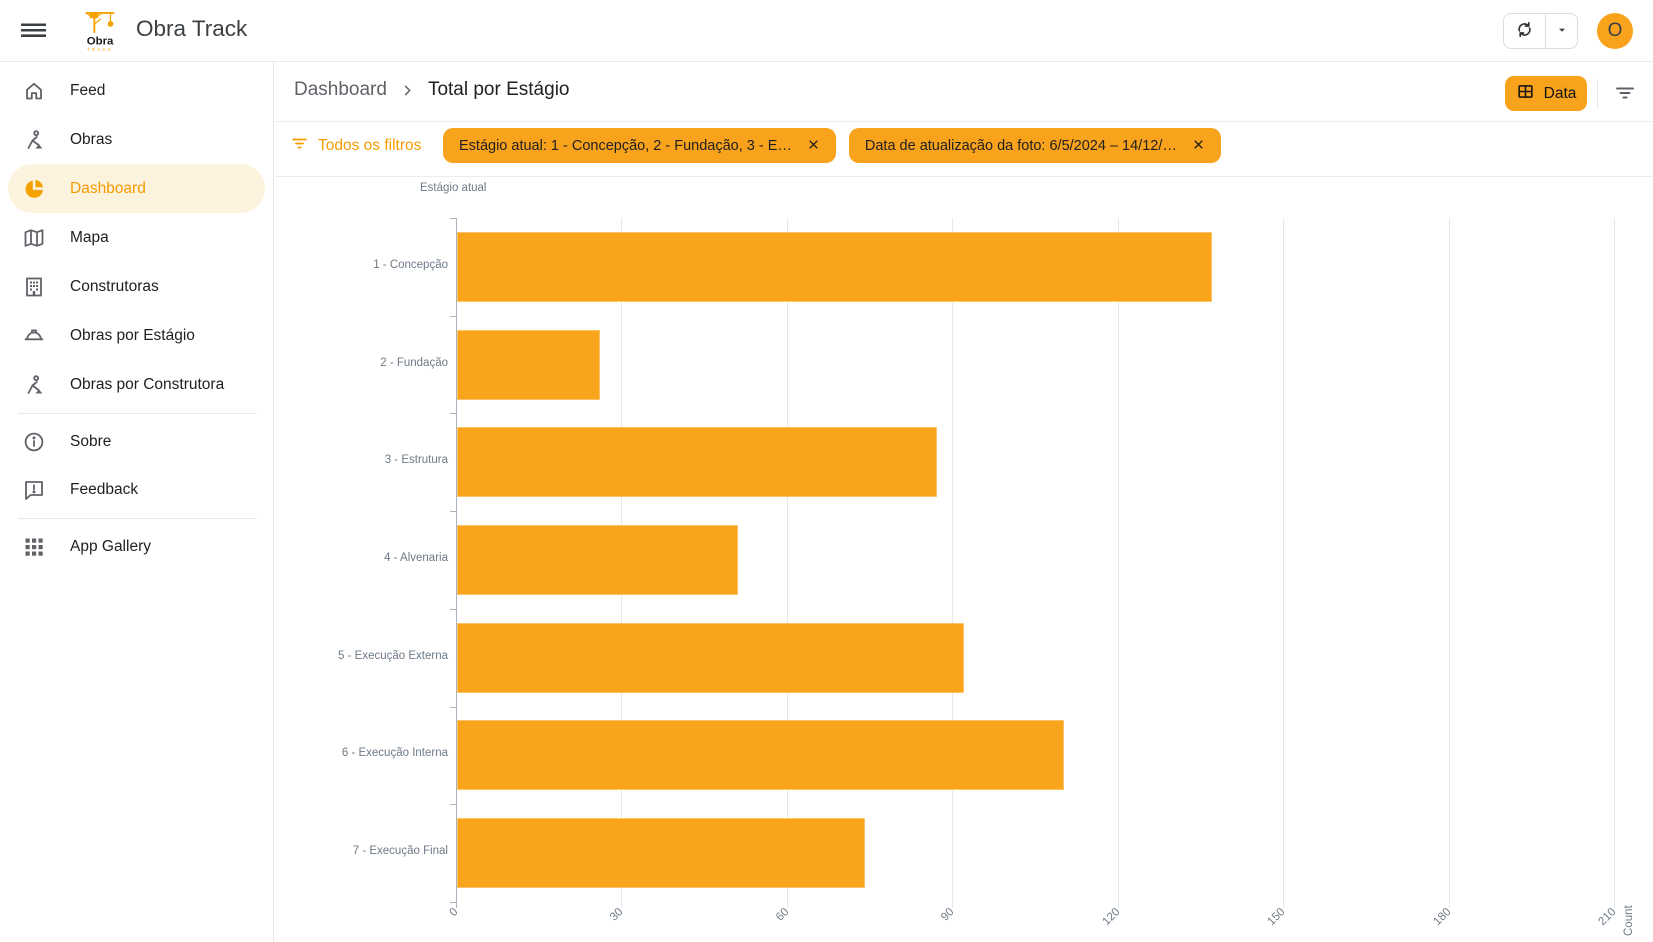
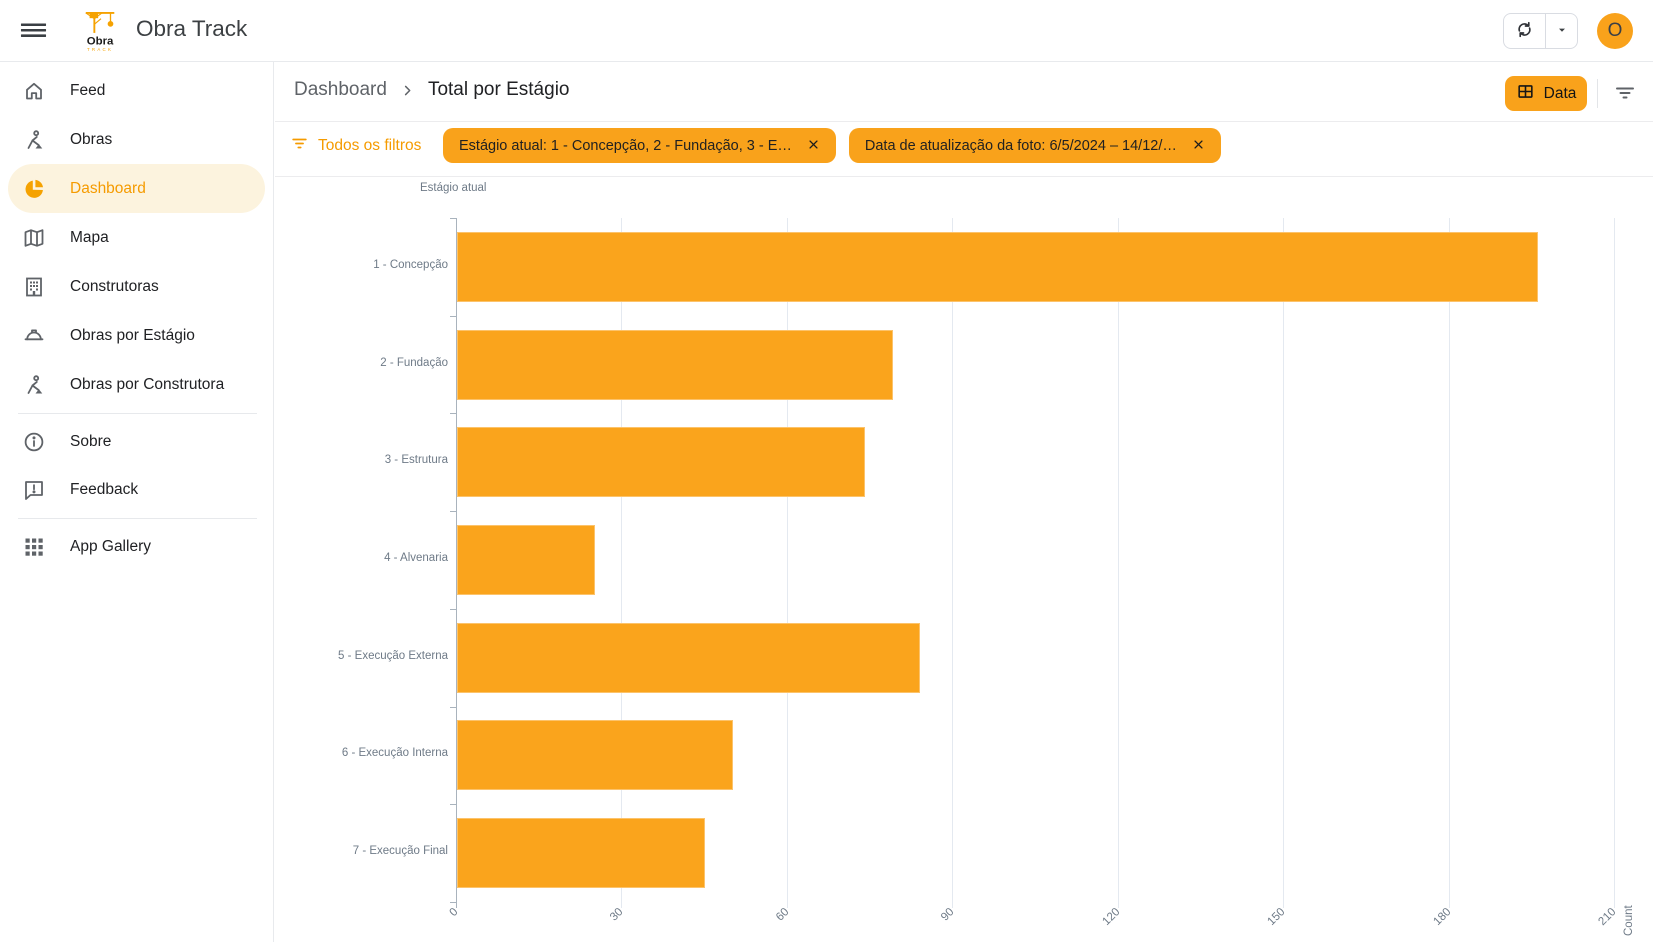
1 - Concepção: 137 -> 196
2 - Fundação: 26 -> 79
3 - Estrutura: 87 -> 74
4 - Alvenaria: 51 -> 25
5 - Execução Externa: 92 -> 84
6 - Execução Interna: 110 -> 50
7 - Execução Final: 74 -> 45
